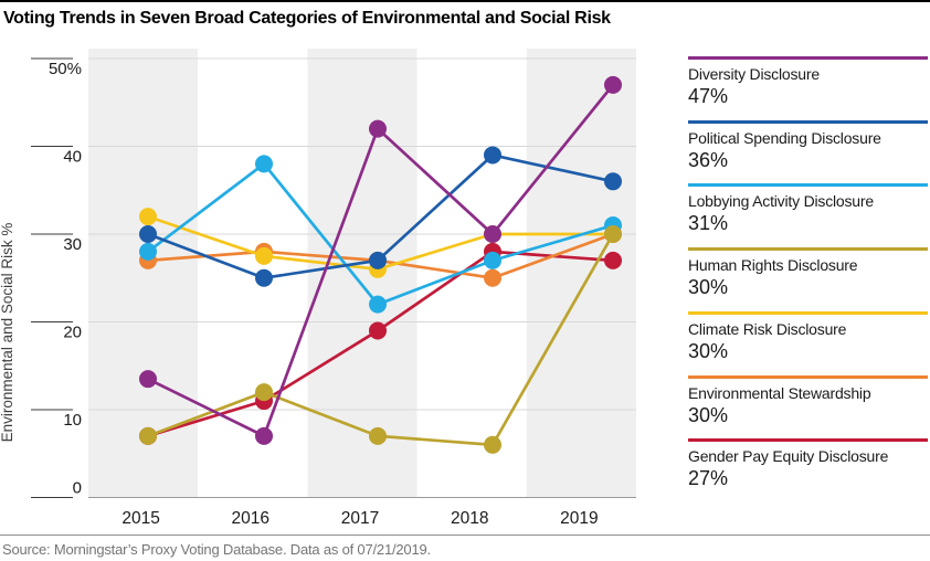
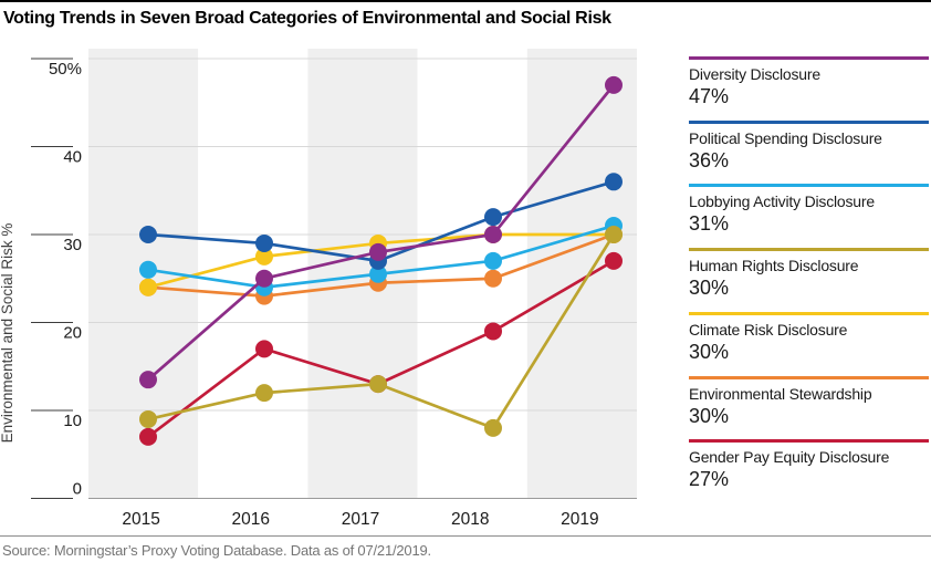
Lobbying Activity Disclosure/2015: 28 -> 26
Human Rights Disclosure/2015: 7 -> 9
Climate Risk Disclosure/2015: 32 -> 24
Environmental Stewardship/2015: 27 -> 24
Diversity Disclosure/2016: 7 -> 25
Political Spending Disclosure/2016: 25 -> 29
Lobbying Activity Disclosure/2016: 38 -> 24
Environmental Stewardship/2016: 28 -> 23
Gender Pay Equity Disclosure/2016: 11 -> 17
Diversity Disclosure/2017: 42 -> 28
Lobbying Activity Disclosure/2017: 22 -> 26
Human Rights Disclosure/2017: 7 -> 13
Climate Risk Disclosure/2017: 26 -> 29
Environmental Stewardship/2017: 27 -> 24
Gender Pay Equity Disclosure/2017: 19 -> 13
Political Spending Disclosure/2018: 39 -> 32
Human Rights Disclosure/2018: 6 -> 8
Gender Pay Equity Disclosure/2018: 28 -> 19
